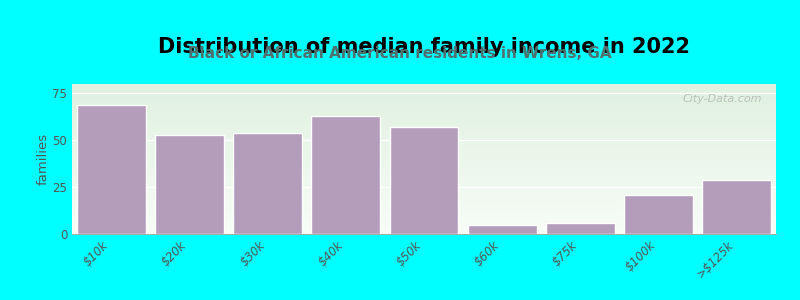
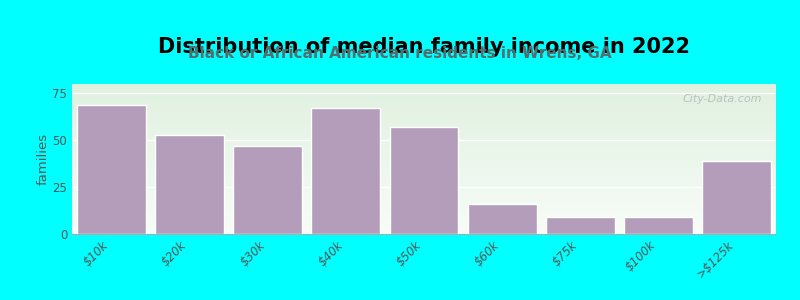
$30k: 54 -> 47
$40k: 63 -> 67
$60k: 5 -> 16
$75k: 6 -> 9
$100k: 21 -> 9
>$125k: 29 -> 39
